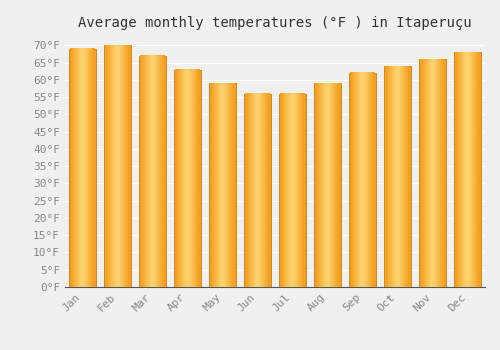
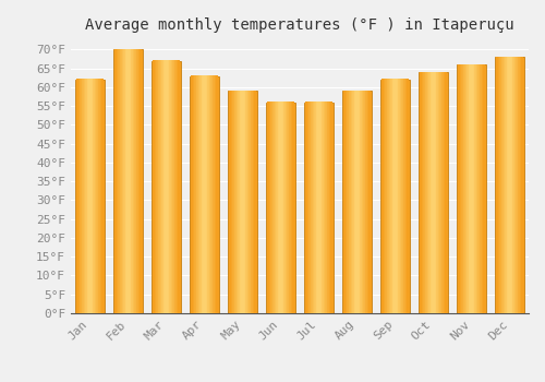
Jan: 69°F -> 62°F
